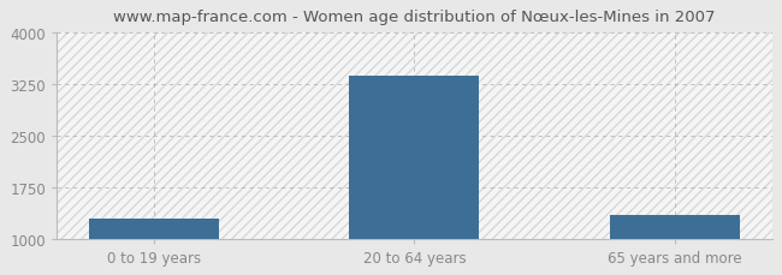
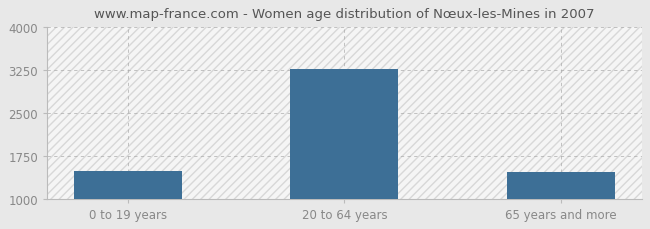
0 to 19 years: 1290 -> 1480
20 to 64 years: 3370 -> 3260
65 years and more: 1340 -> 1460
